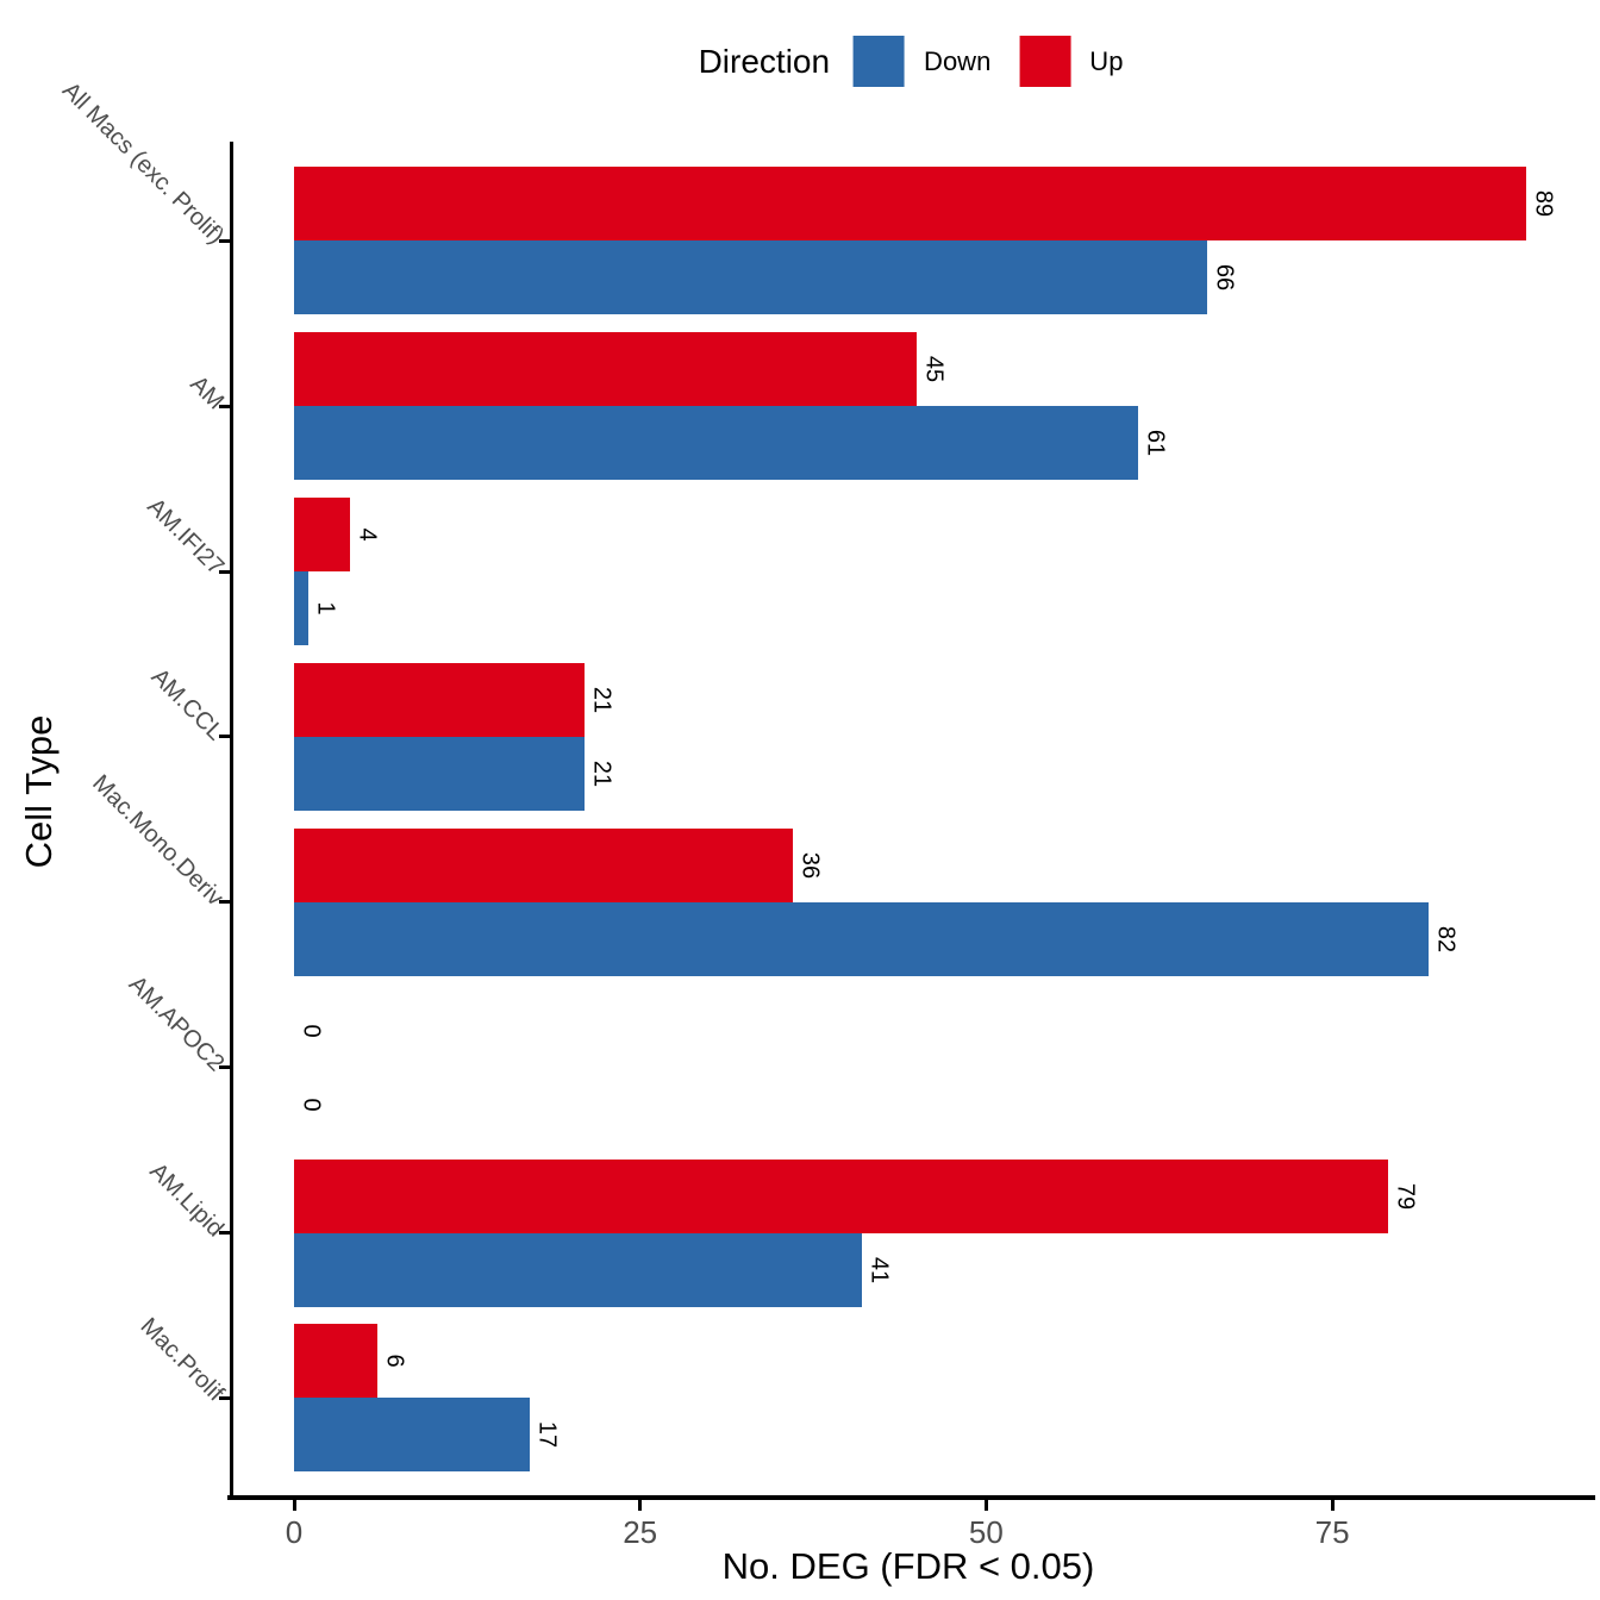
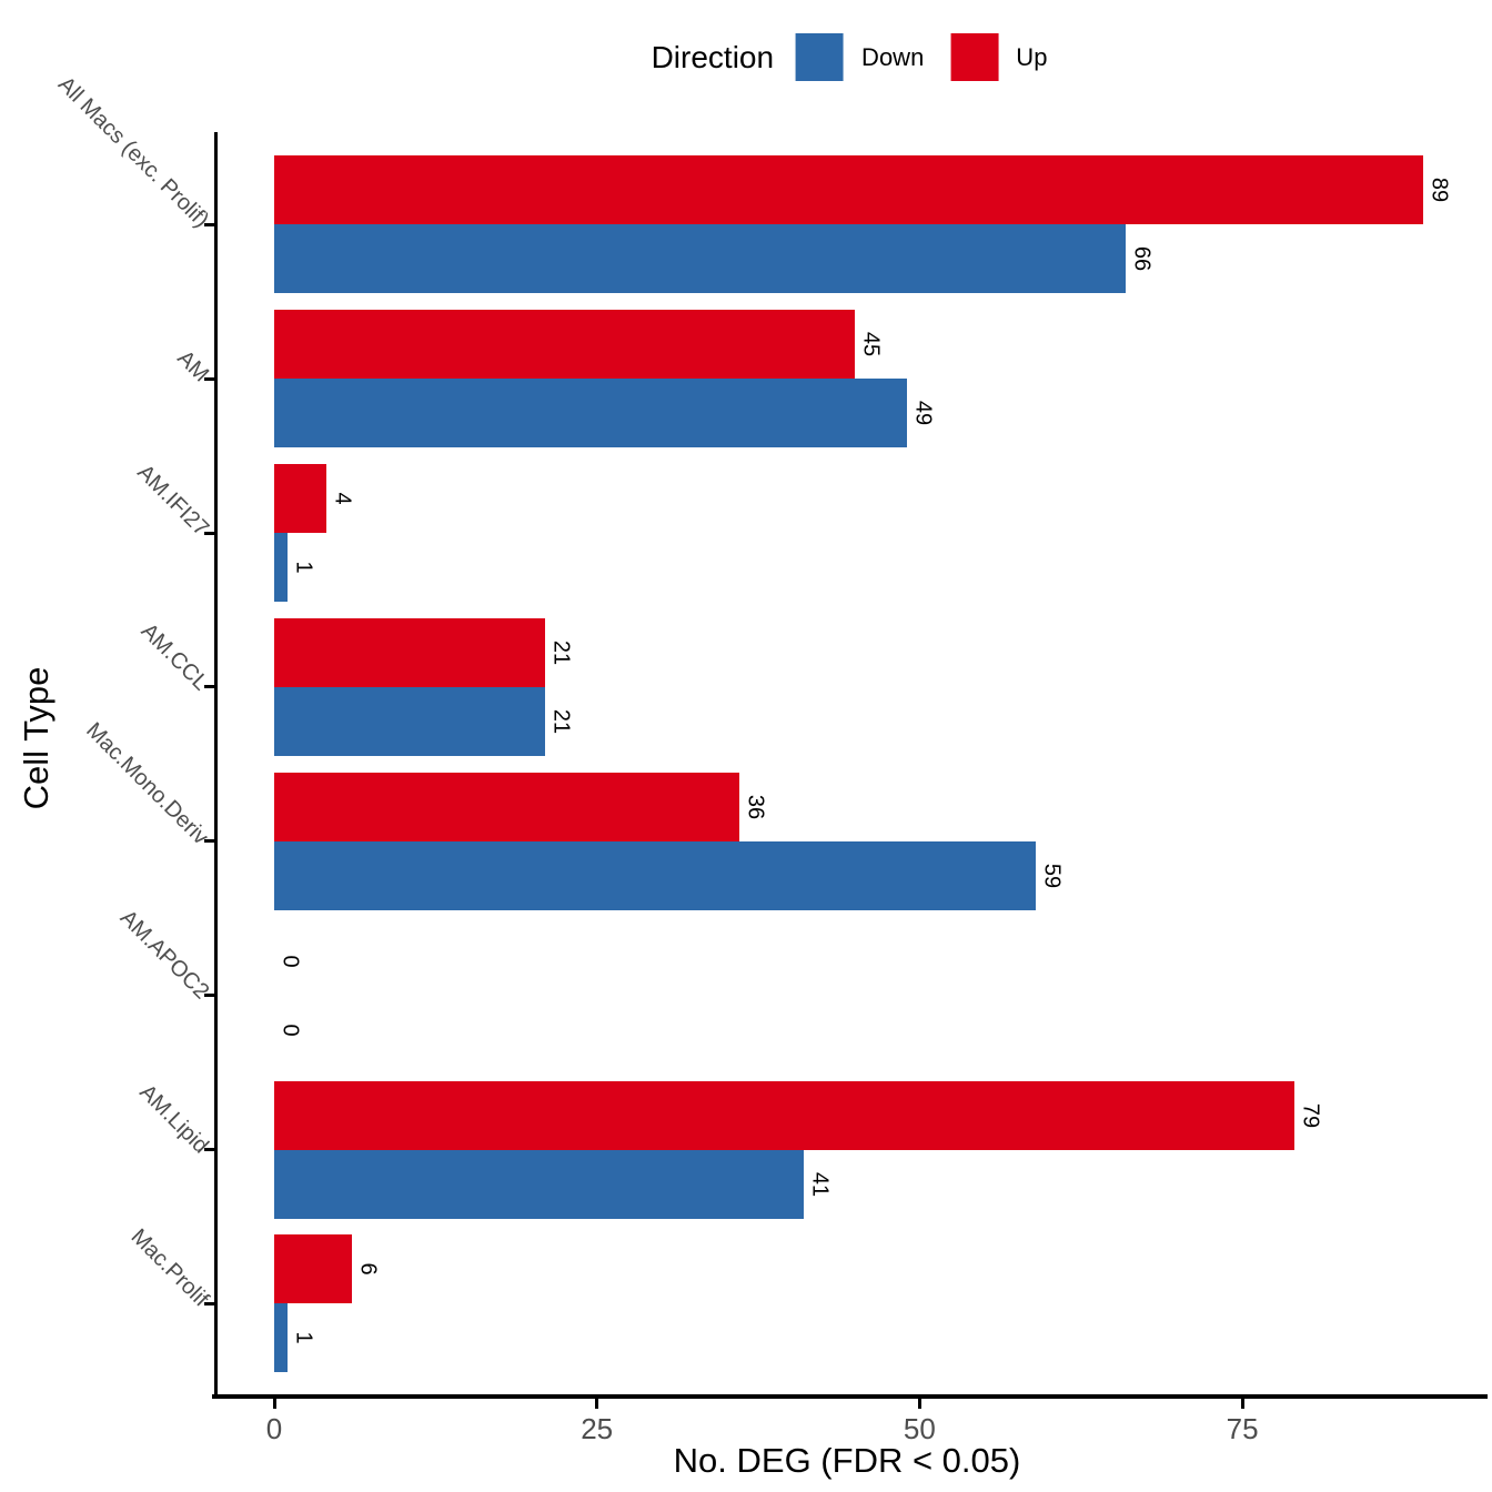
Down/AM: 61 -> 49
Down/Mac.Mono.Deriv: 82 -> 59
Down/Mac.Prolif: 17 -> 1
